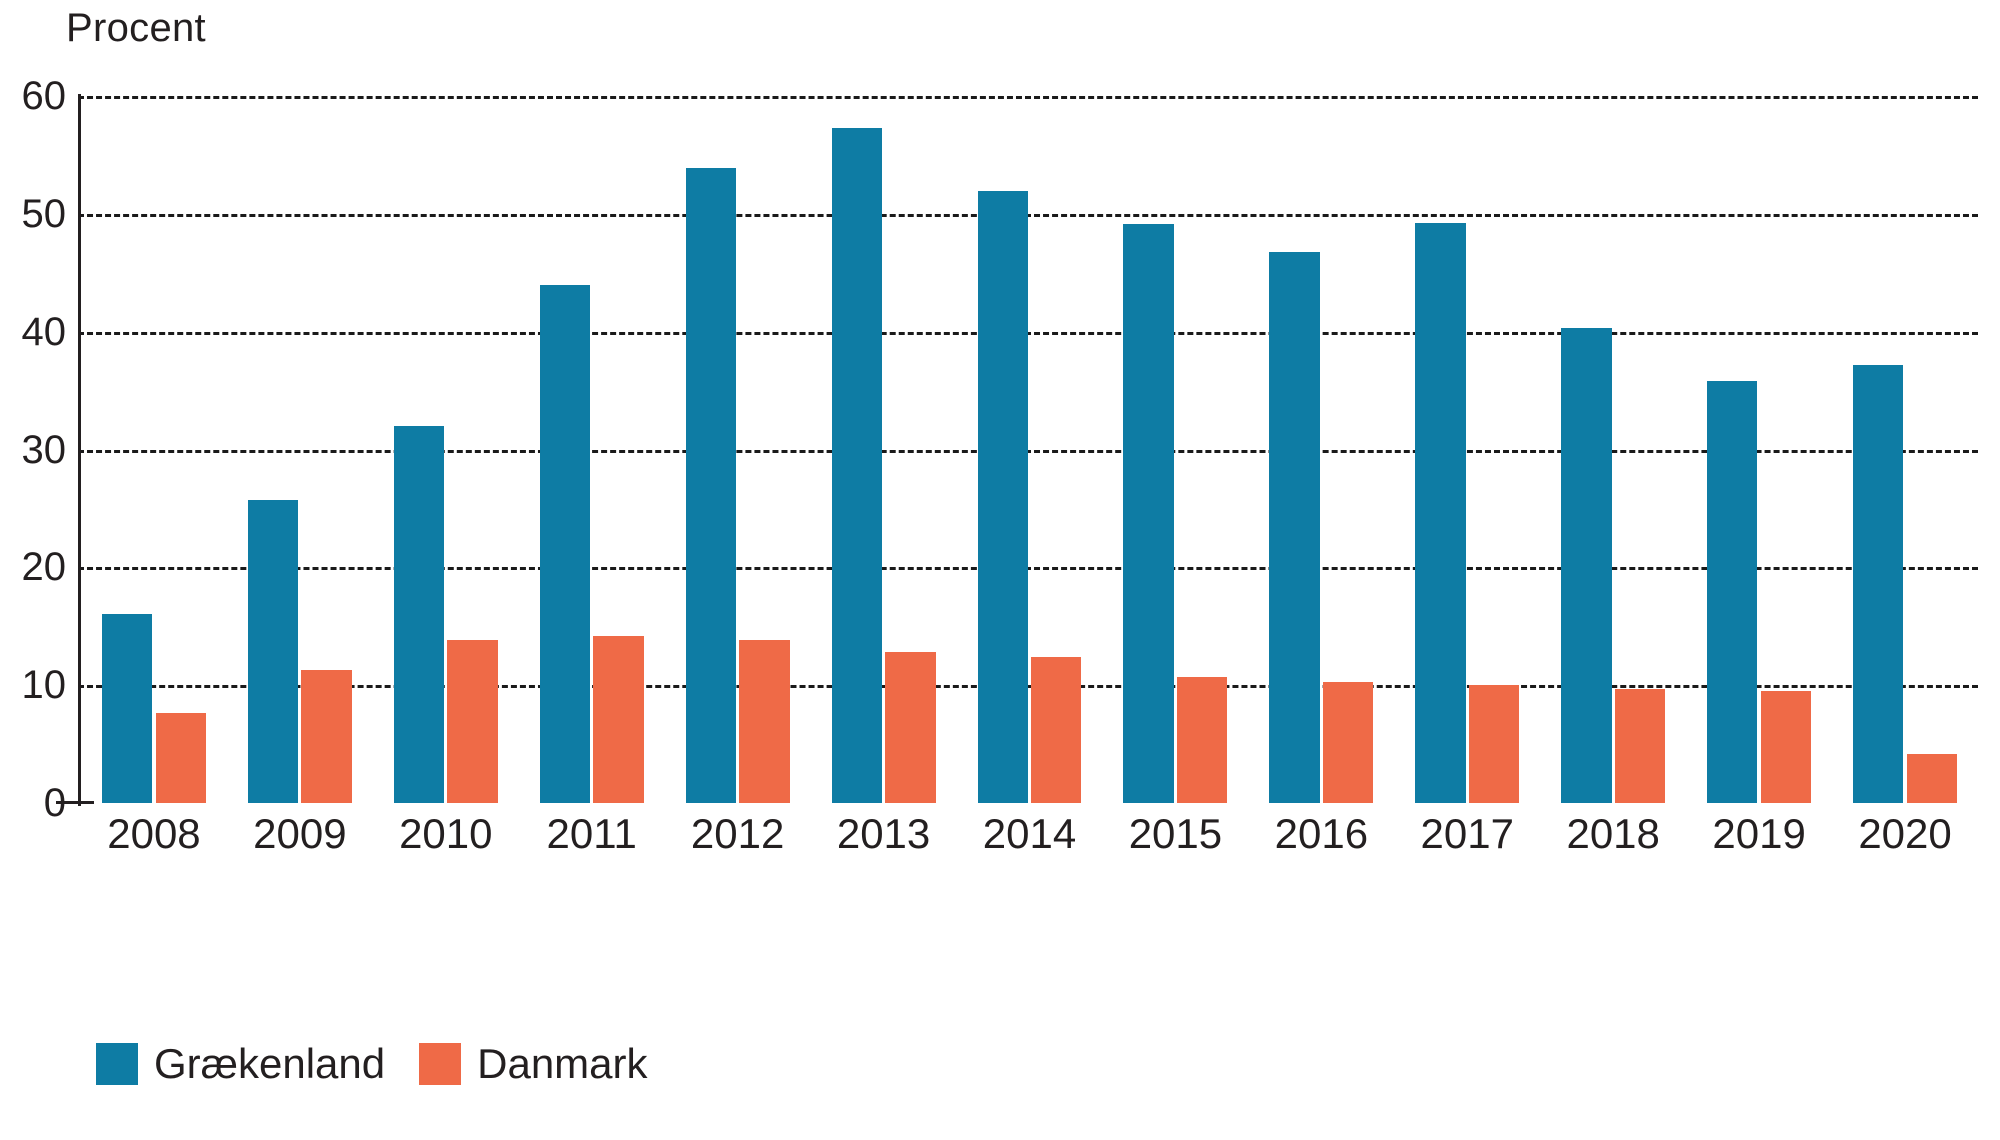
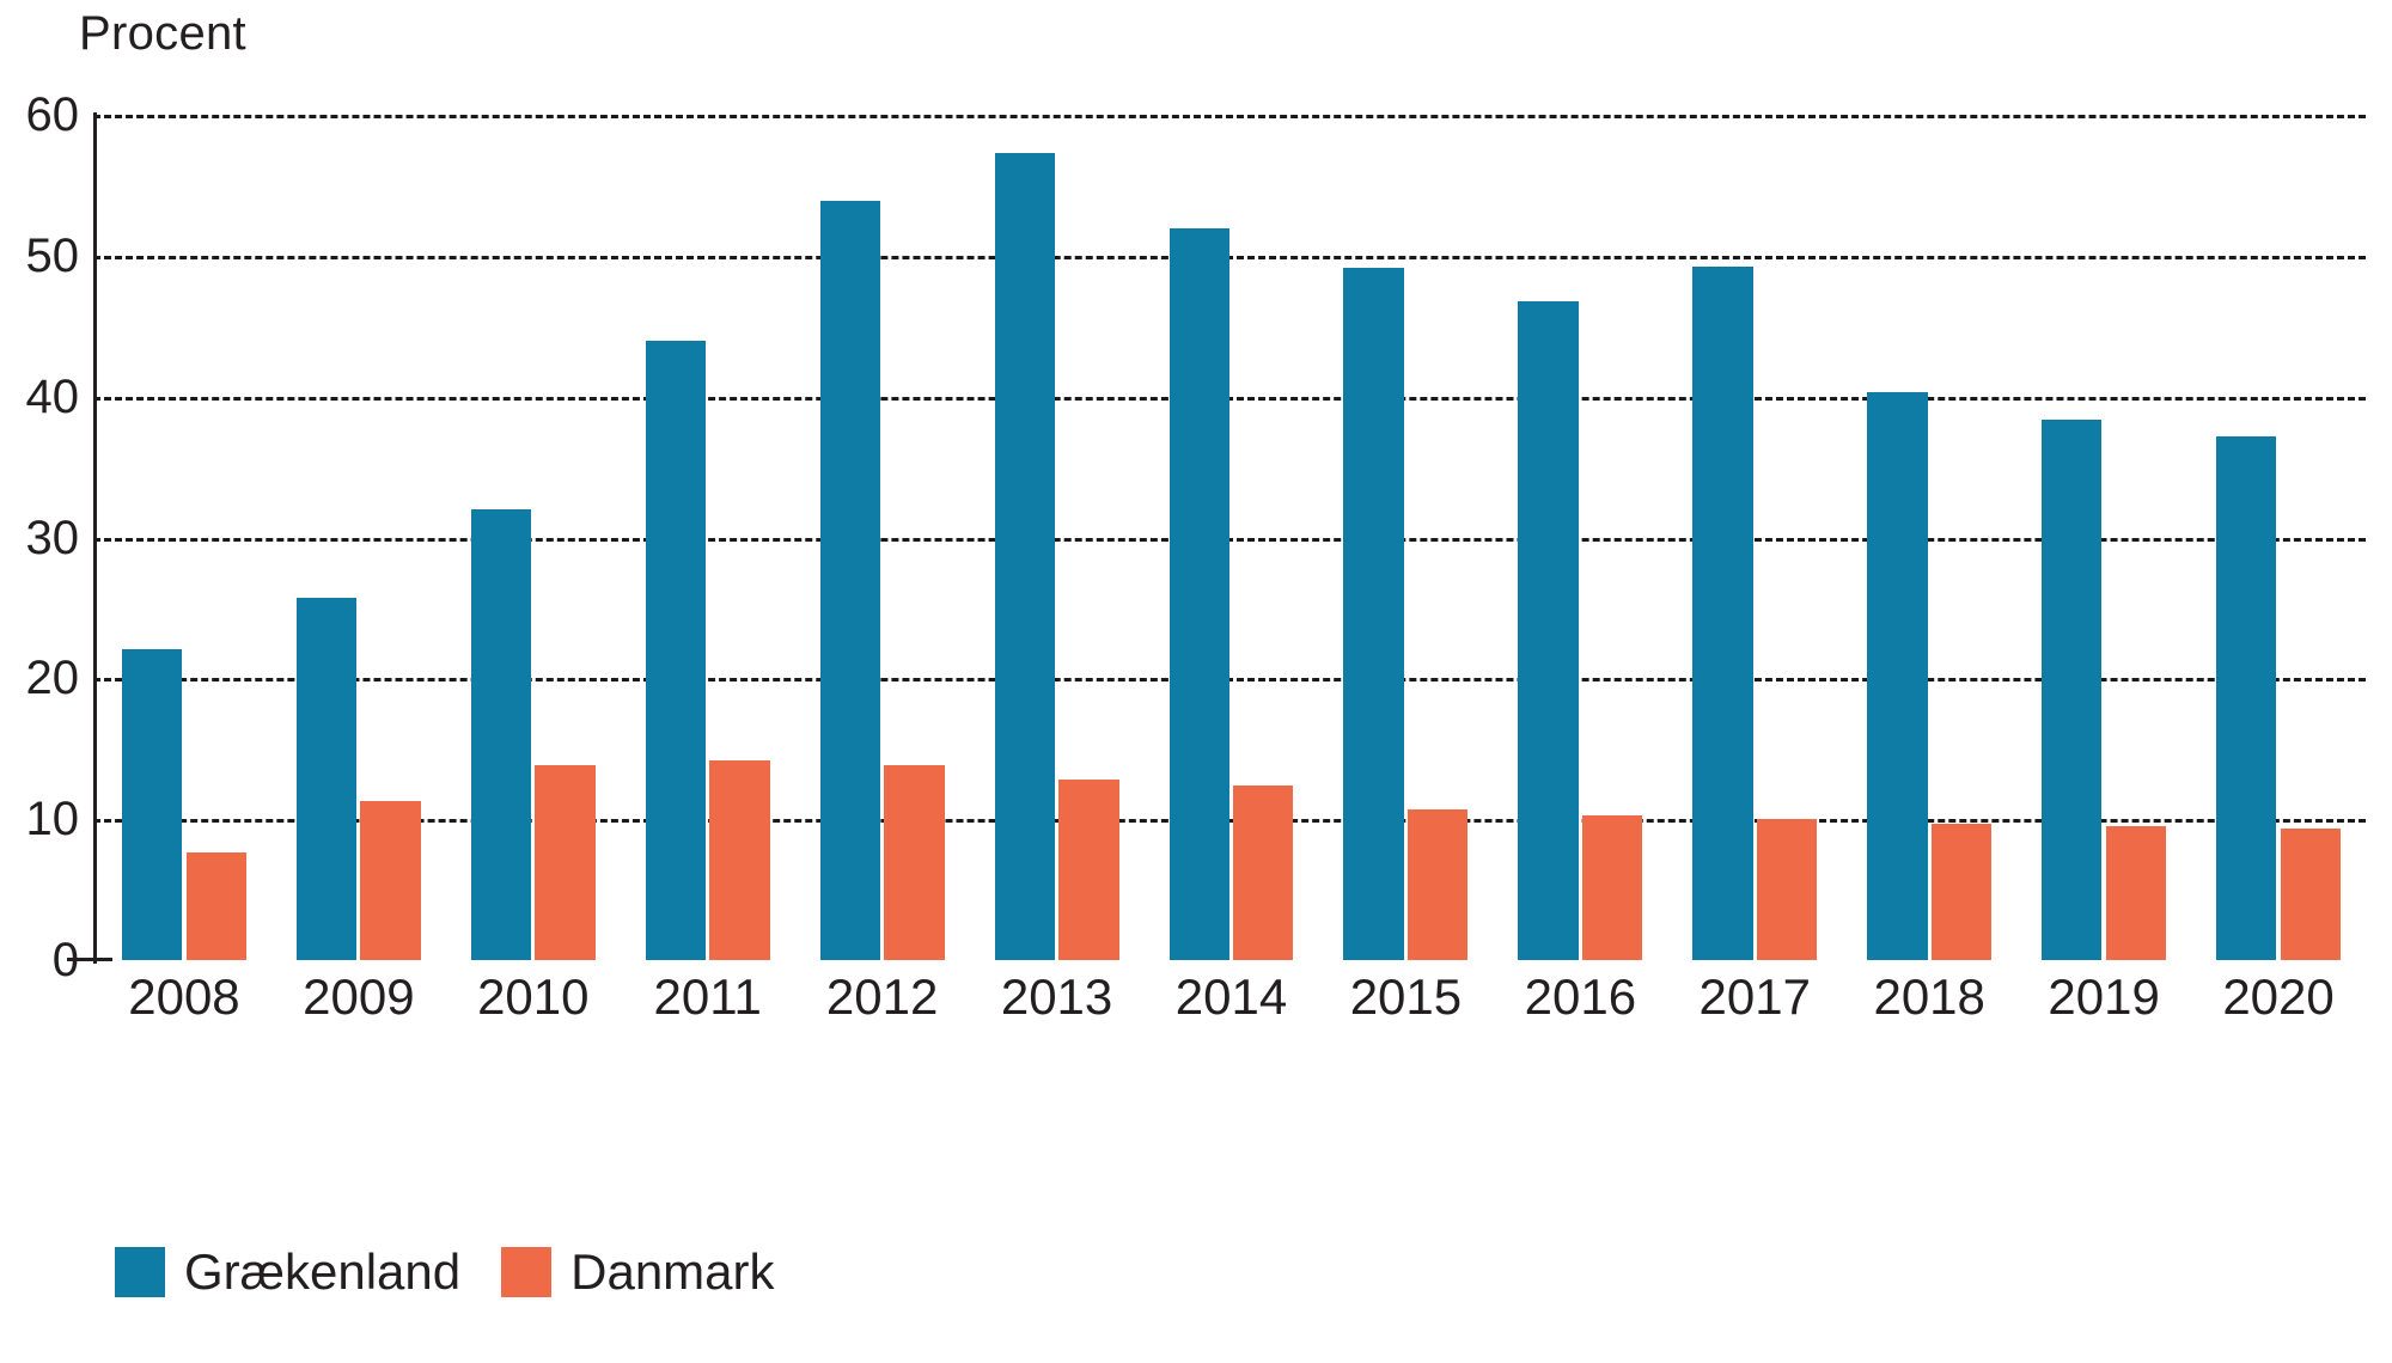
Grækenland/2008: 16.0 -> 22.1
Grækenland/2019: 35.8 -> 38.4
Danmark/2020: 4.2 -> 9.3
